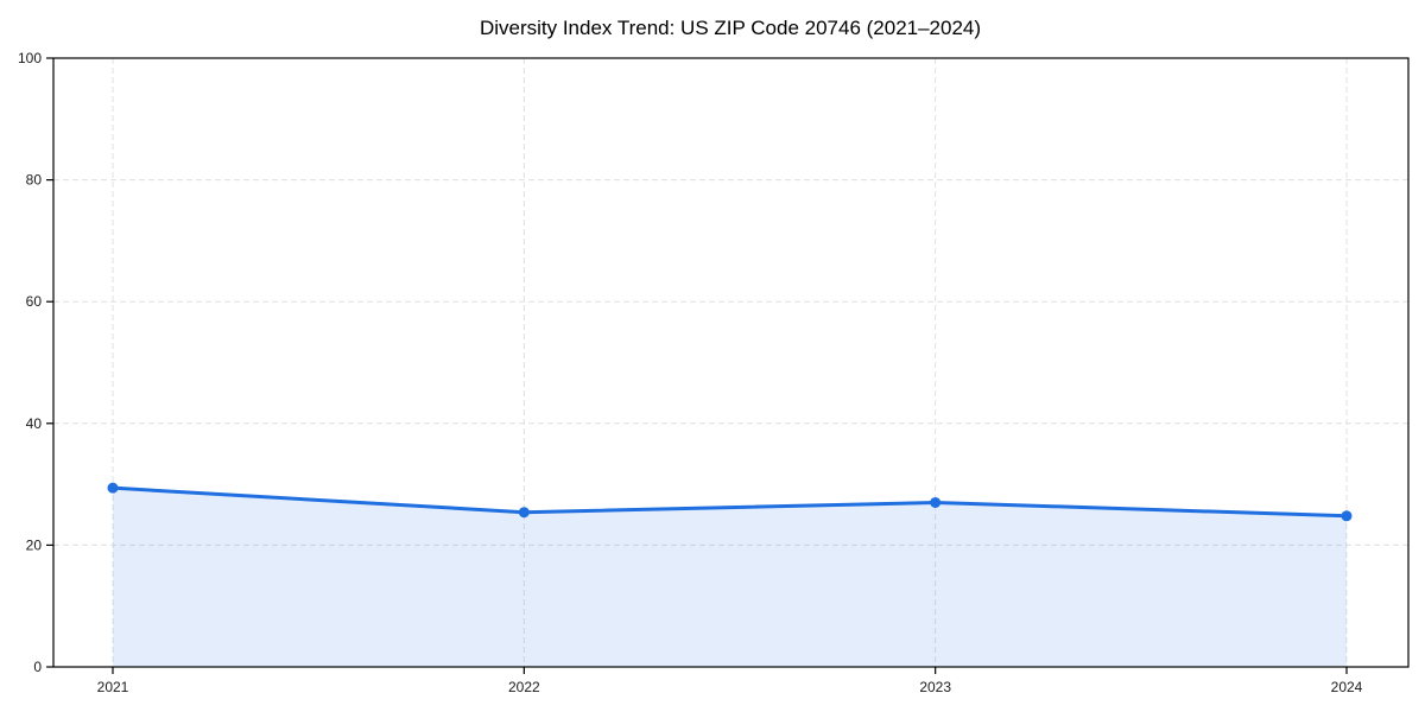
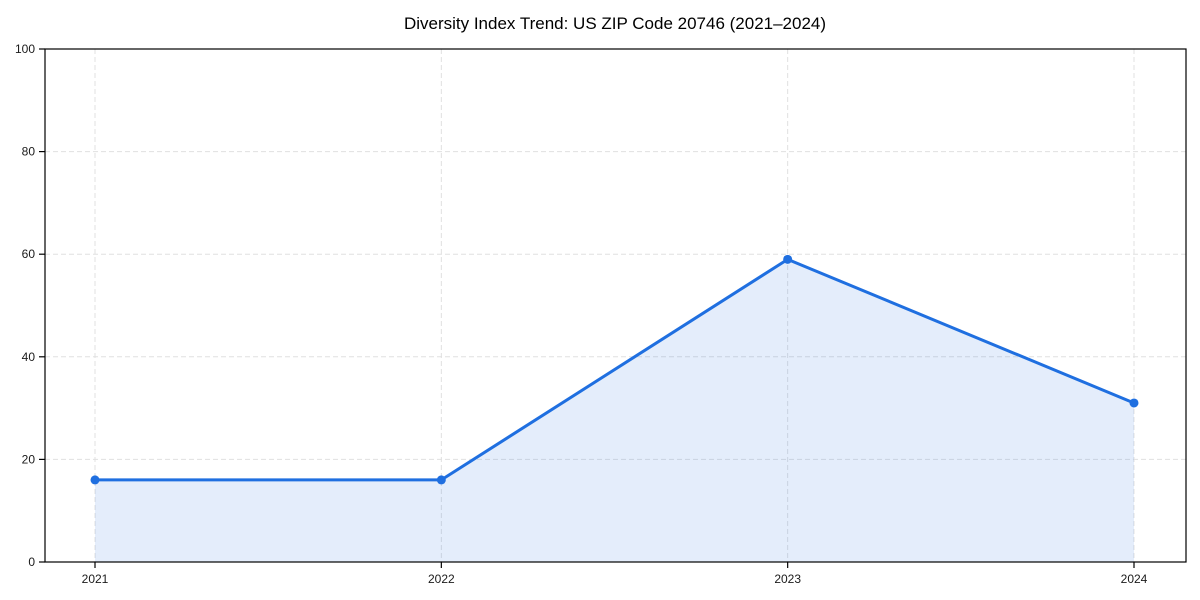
2021: 29 -> 16
2022: 25 -> 16
2023: 27 -> 59
2024: 25 -> 31
